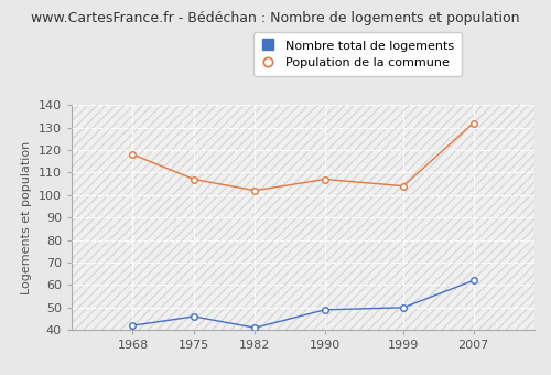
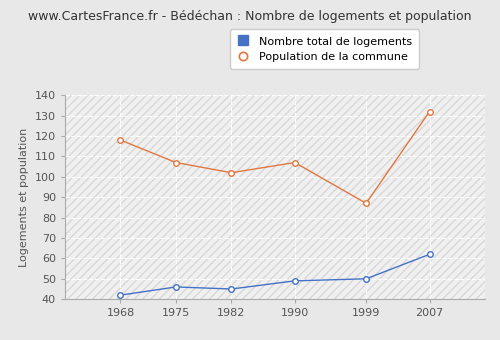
Nombre total de logements/1982: 41 -> 45
Population de la commune/1999: 104 -> 87
